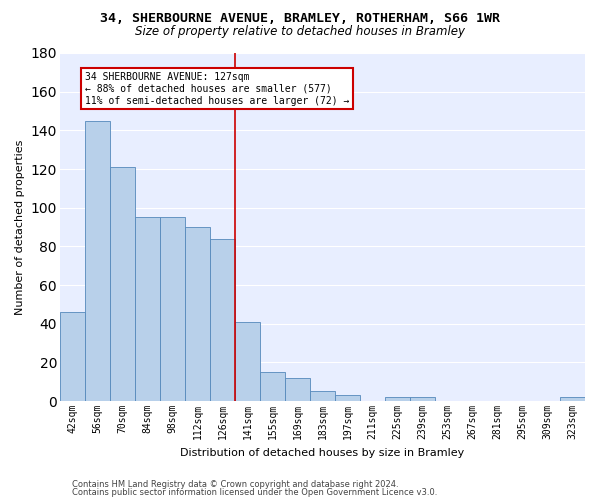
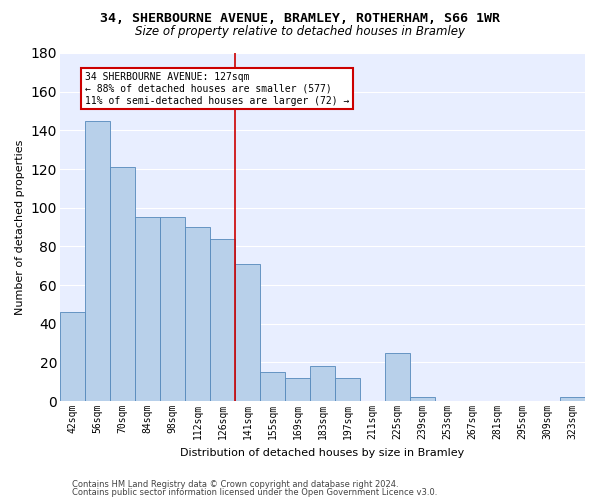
141sqm: 41 -> 71
183sqm: 5 -> 18
197sqm: 3 -> 12
225sqm: 2 -> 25
